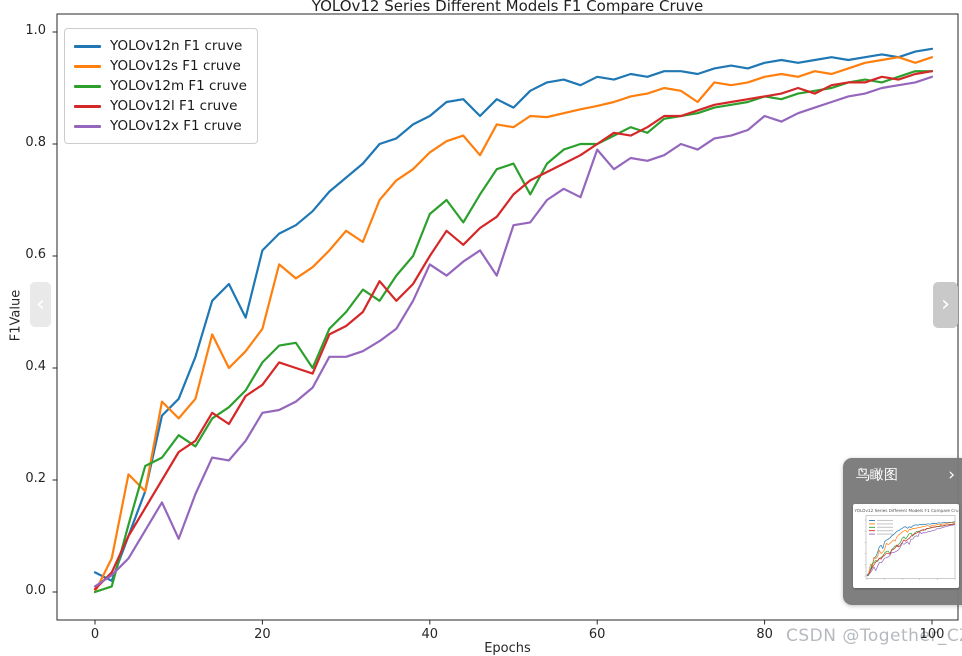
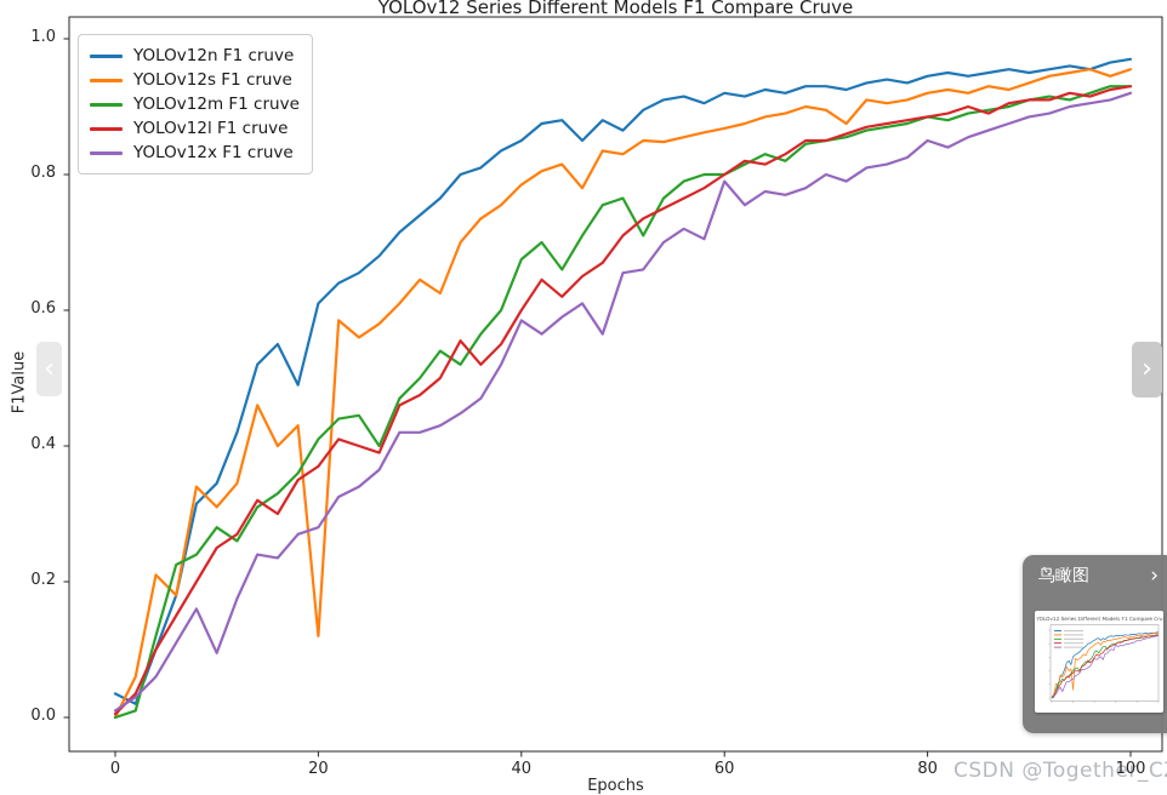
YOLOv12s F1 cruve/20: 0.47 -> 0.12
YOLOv12x F1 cruve/20: 0.32 -> 0.28
